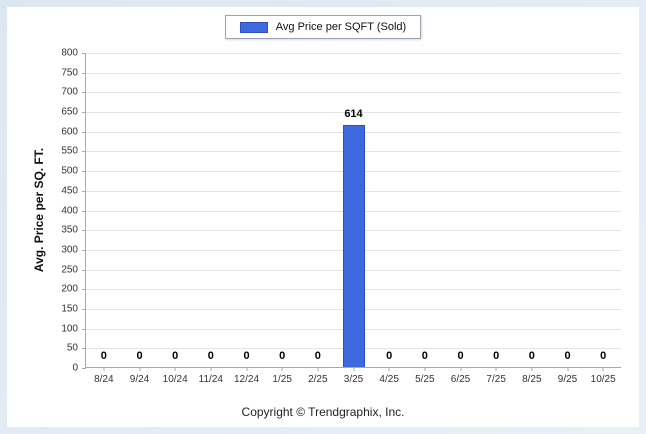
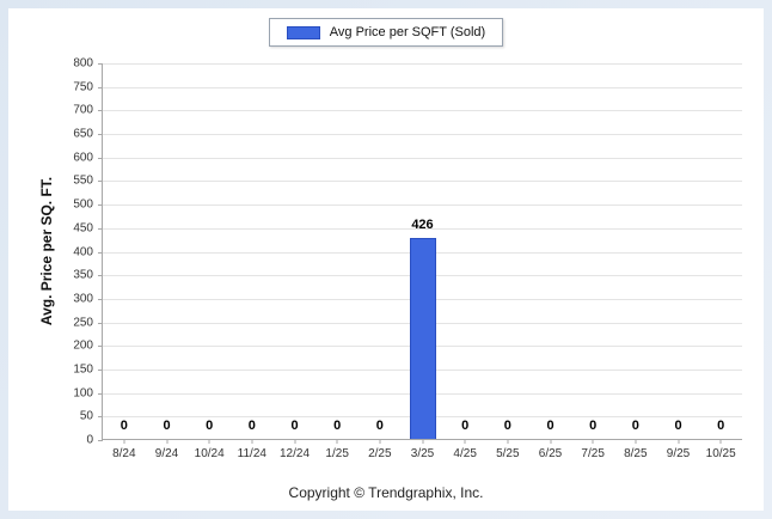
3/25: 614 -> 426
